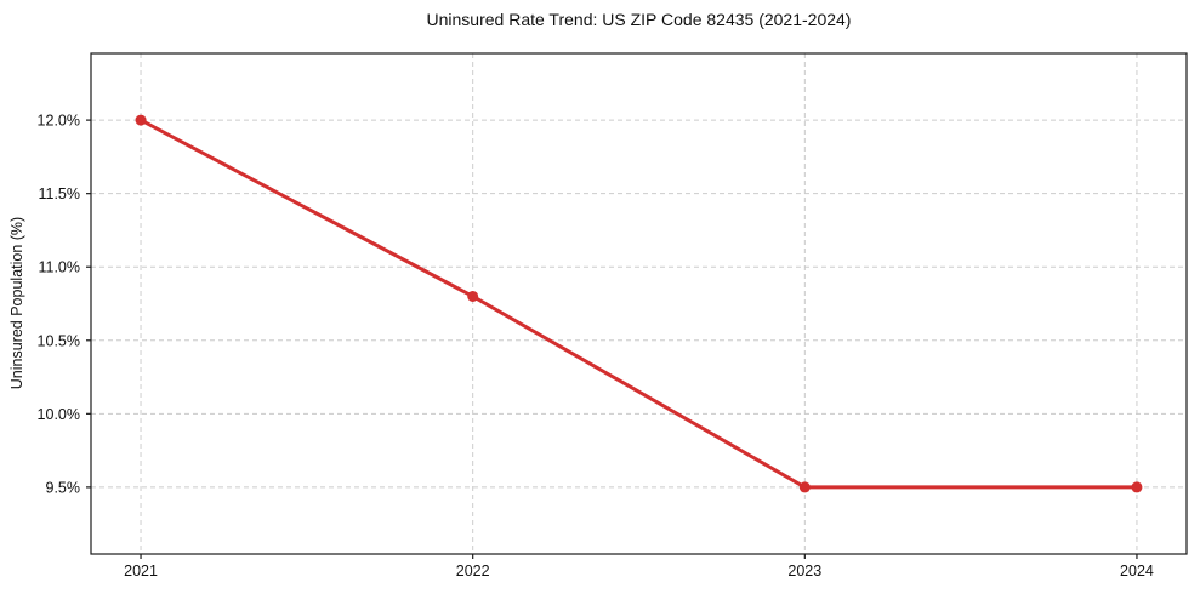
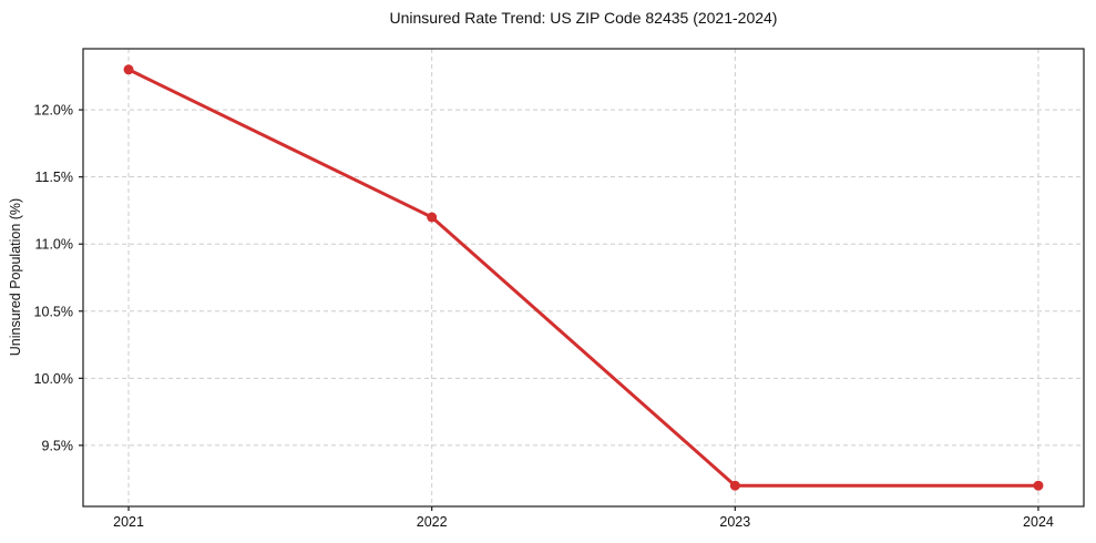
2021: 12.0% -> 12.3%
2022: 10.8% -> 11.2%
2023: 9.5% -> 9.2%
2024: 9.5% -> 9.2%
